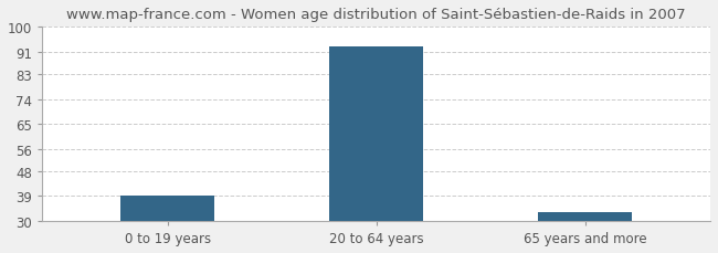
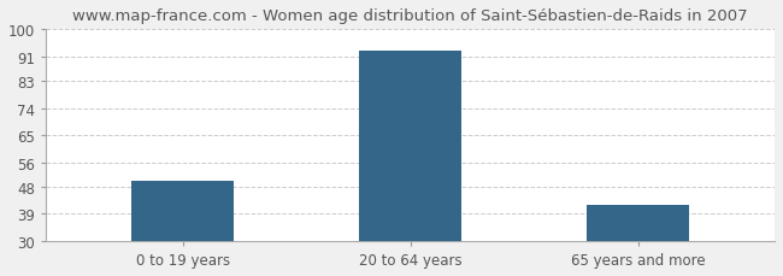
0 to 19 years: 39 -> 50
65 years and more: 33 -> 42
